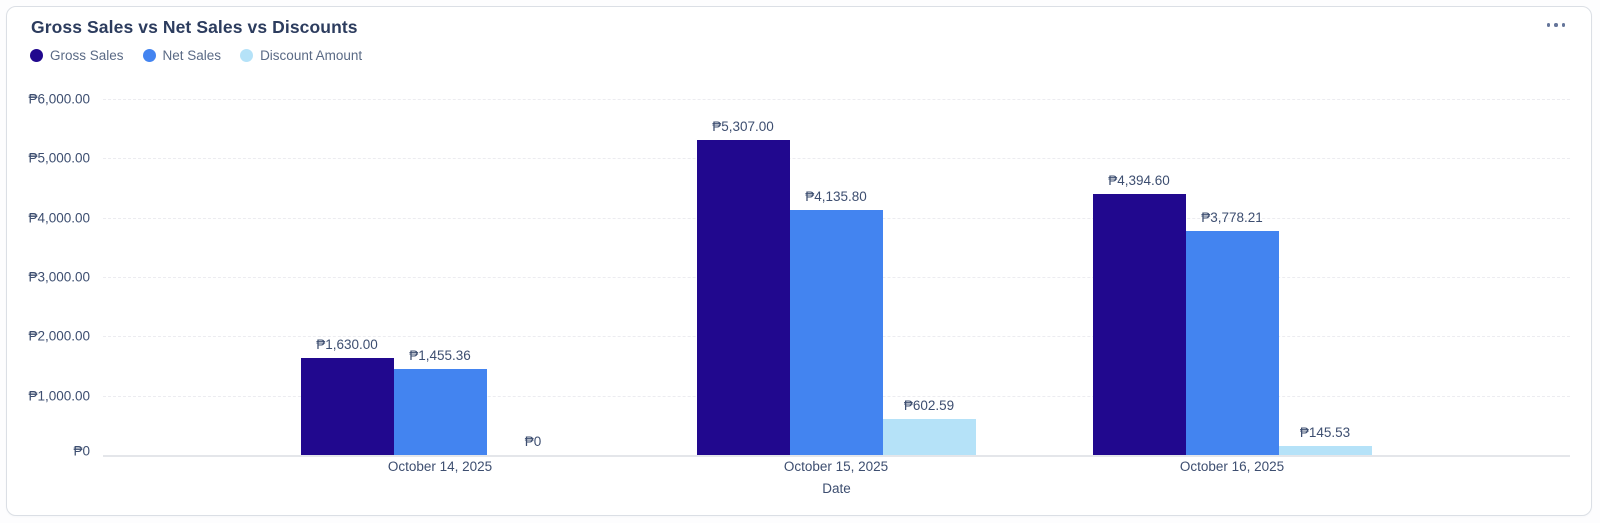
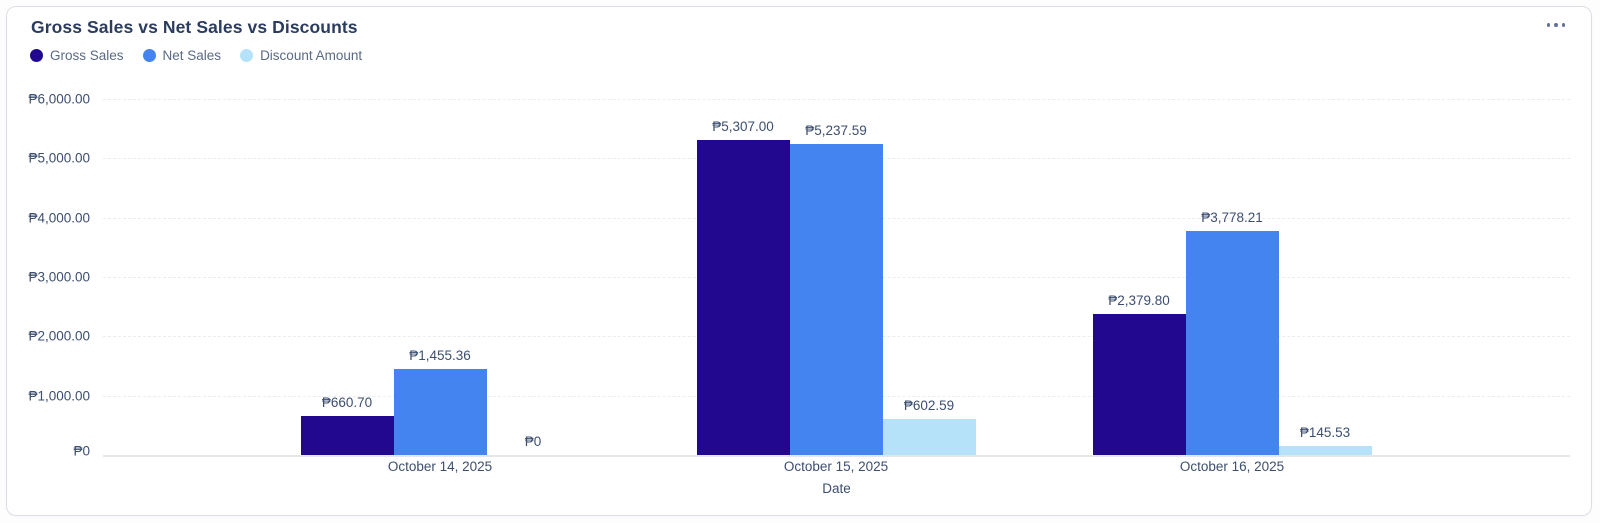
Gross Sales/October 14, 2025: 1,630.00 -> 660.70
Net Sales/October 15, 2025: 4,135.80 -> 5,237.59
Gross Sales/October 16, 2025: 4,394.60 -> 2,379.80
